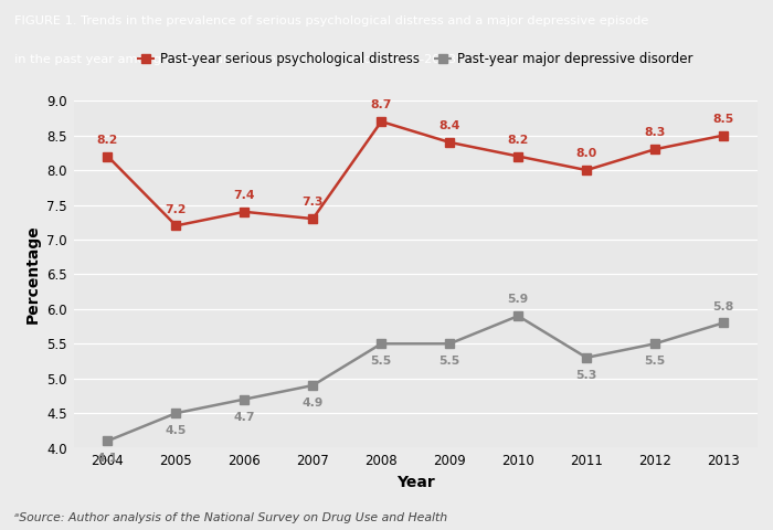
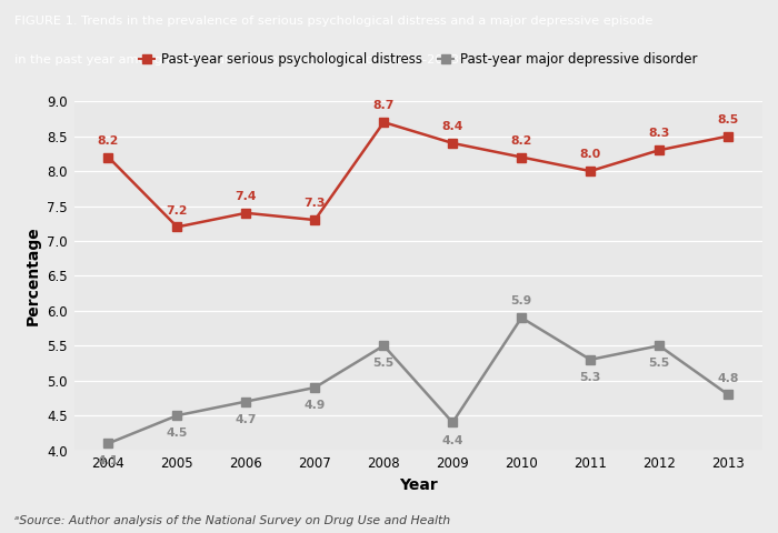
Past-year major depressive disorder/2009: 5.5 -> 4.4
Past-year major depressive disorder/2013: 5.8 -> 4.8
